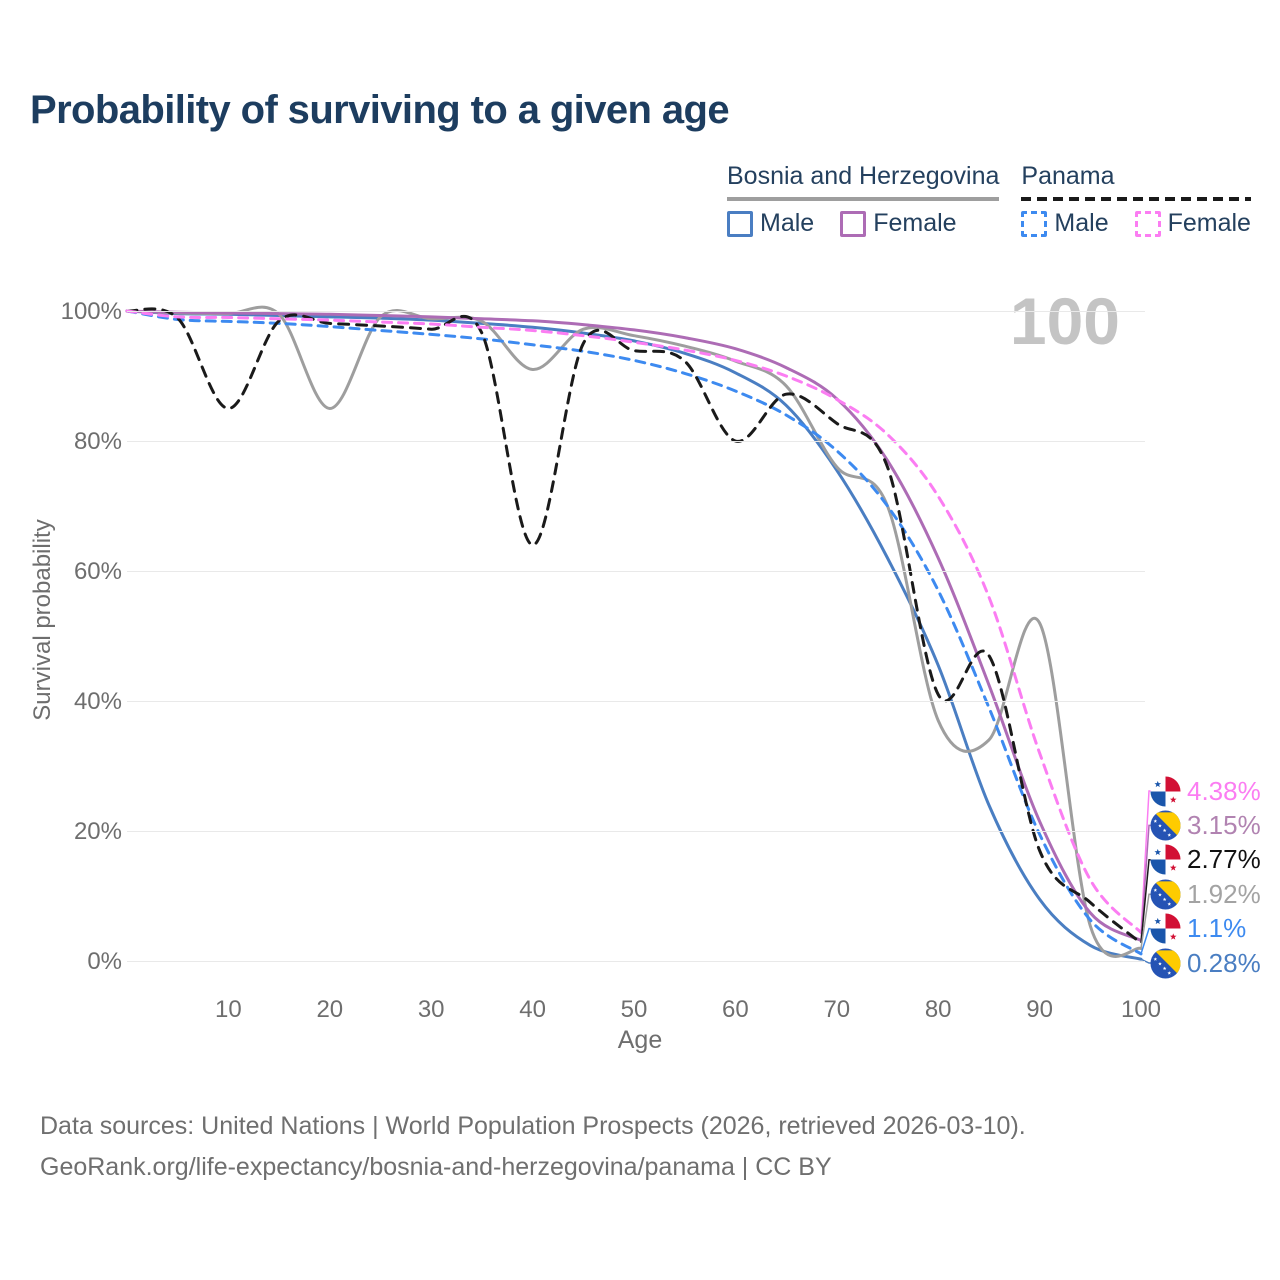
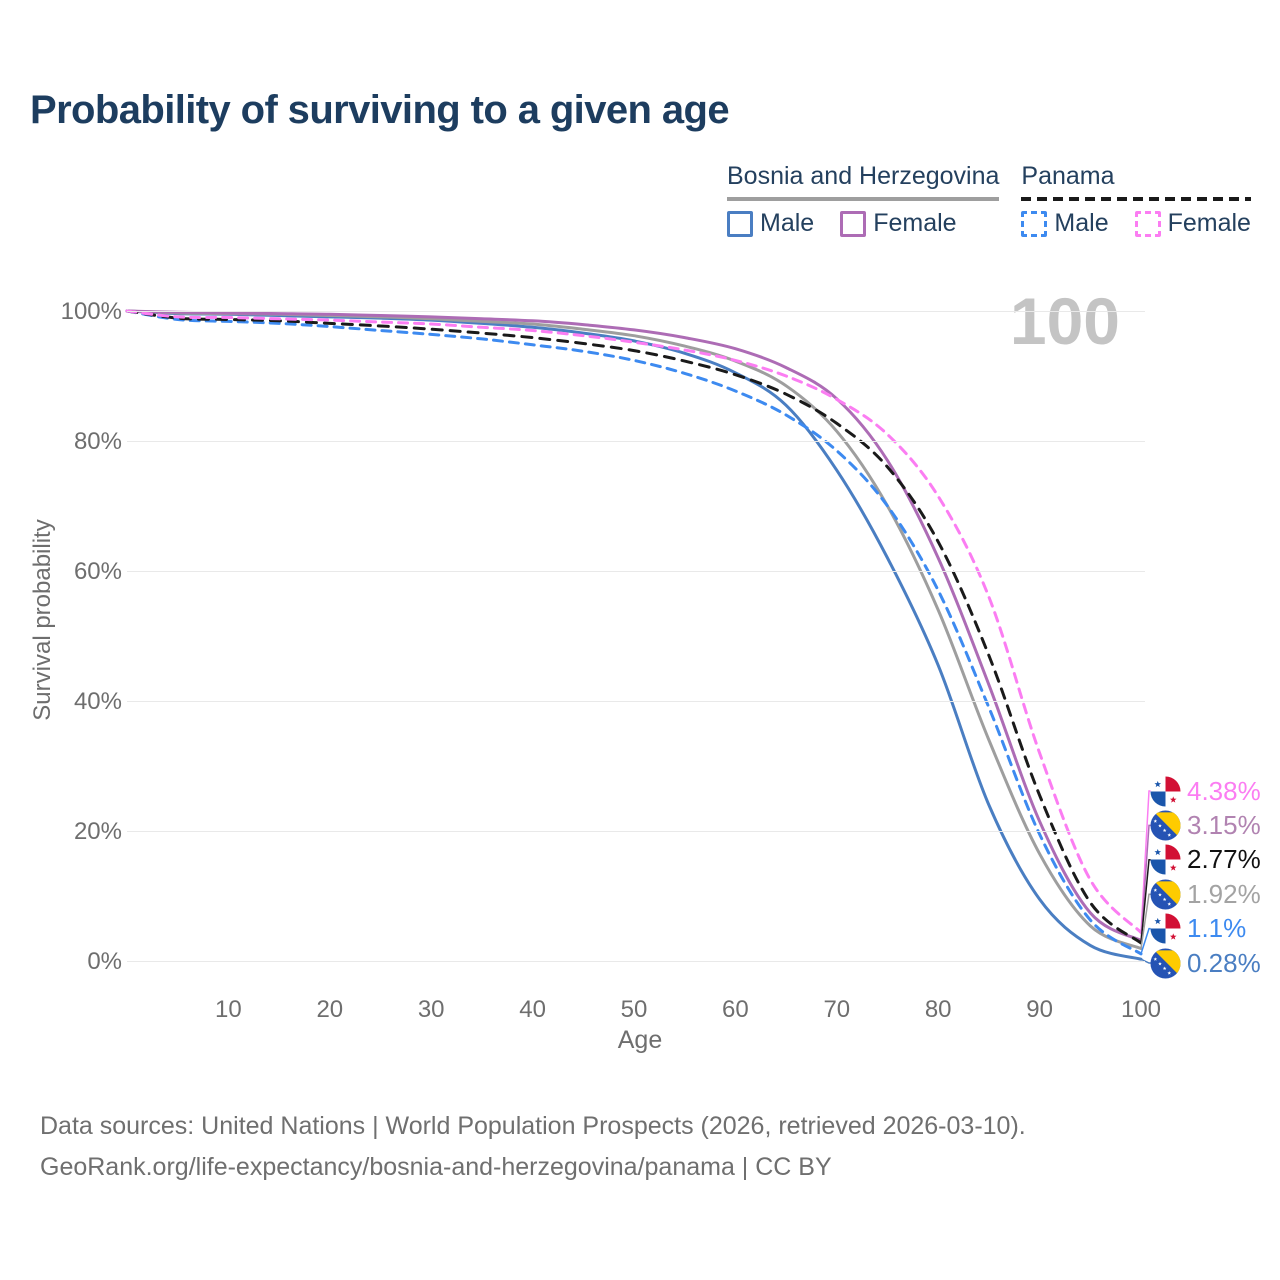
Panama/10: 85% -> 99%
Bosnia and Herzegovina/20: 85% -> 99%
Bosnia and Herzegovina/40: 91% -> 98%
Panama/40: 64% -> 96%
Panama/60: 80% -> 90%
Bosnia and Herzegovina/70: 76% -> 82%
Bosnia and Herzegovina/80: 37% -> 54%
Panama/80: 41% -> 64%
Bosnia and Herzegovina/90: 52% -> 16%
Panama/90: 17% -> 26%
